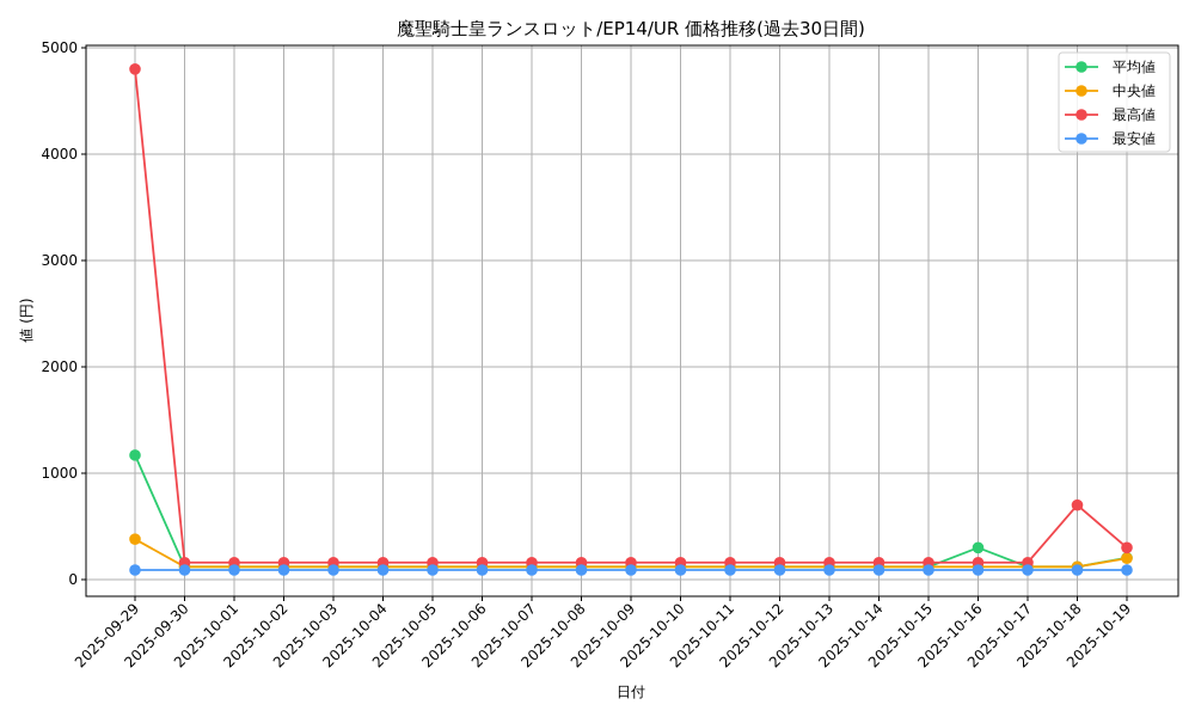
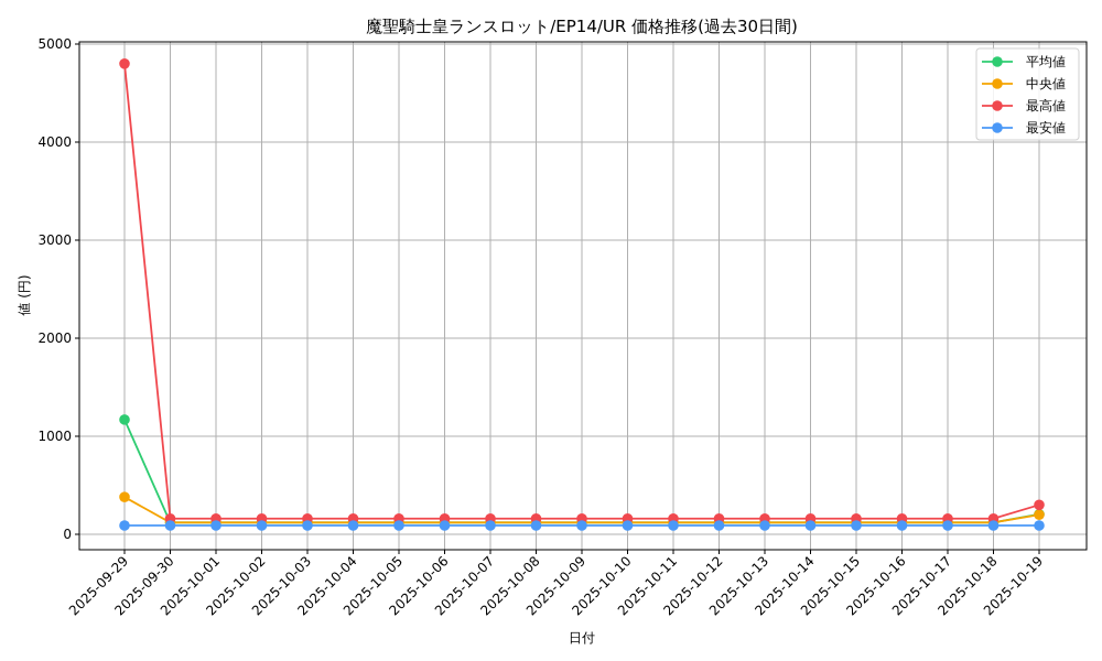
平均値/2025-10-16: 300 -> 100
最高値/2025-10-18: 700 -> 200
